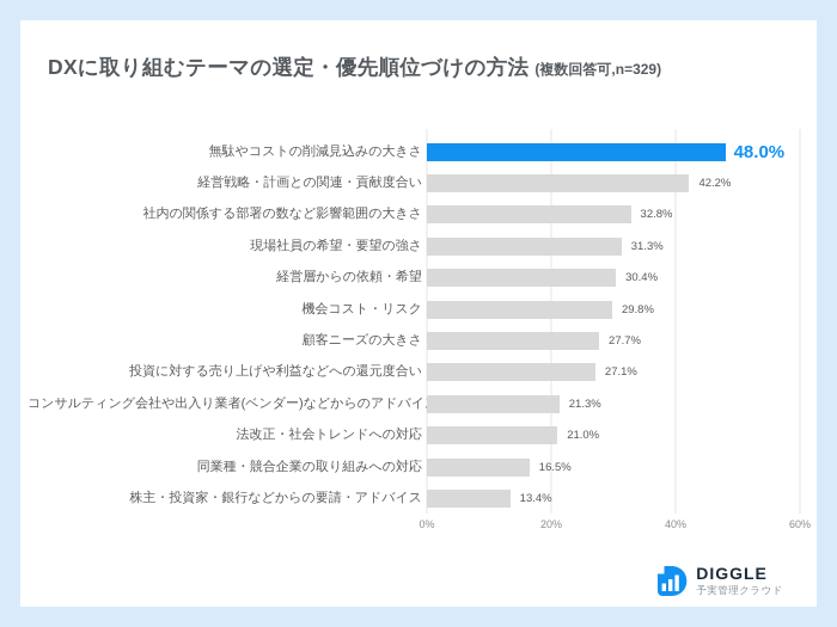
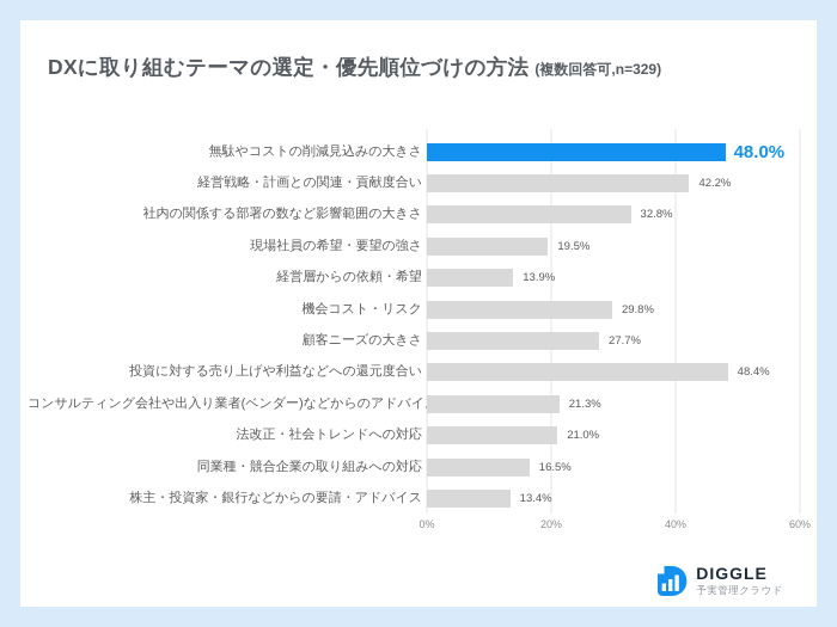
現場社員の希望・要望の強さ: 31.3% -> 19.5%
経営層からの依頼・希望: 30.4% -> 13.9%
投資に対する売り上げや利益などへの還元度合い: 27.1% -> 48.4%
